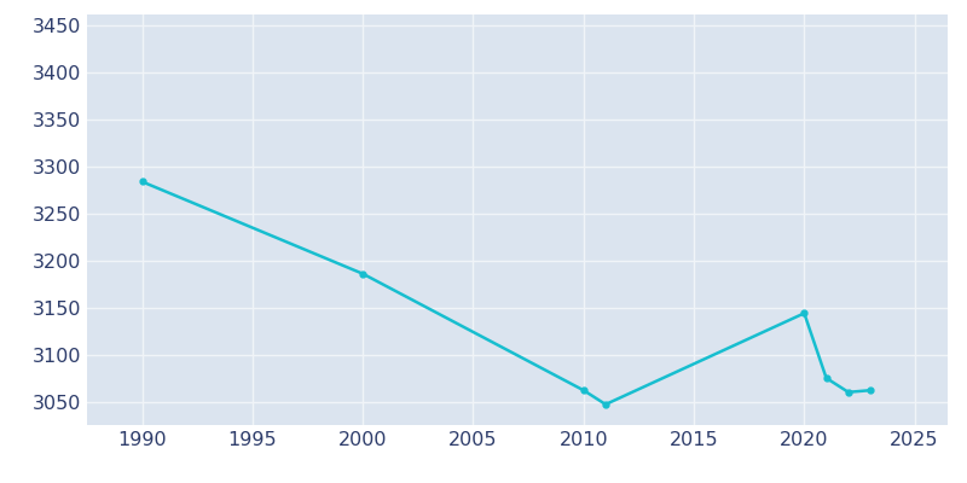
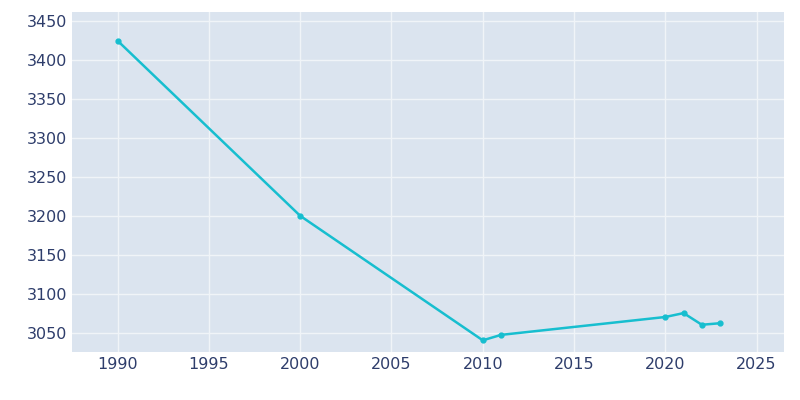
1990: 3284 -> 3425
2000: 3186 -> 3200
2010: 3062 -> 3040
2020: 3144 -> 3070
